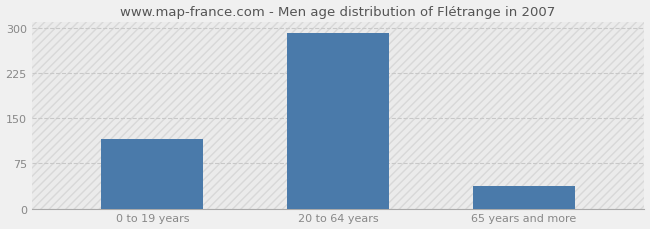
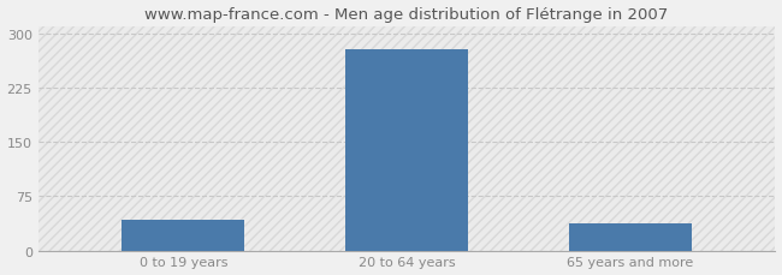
0 to 19 years: 115 -> 42
20 to 64 years: 291 -> 278
